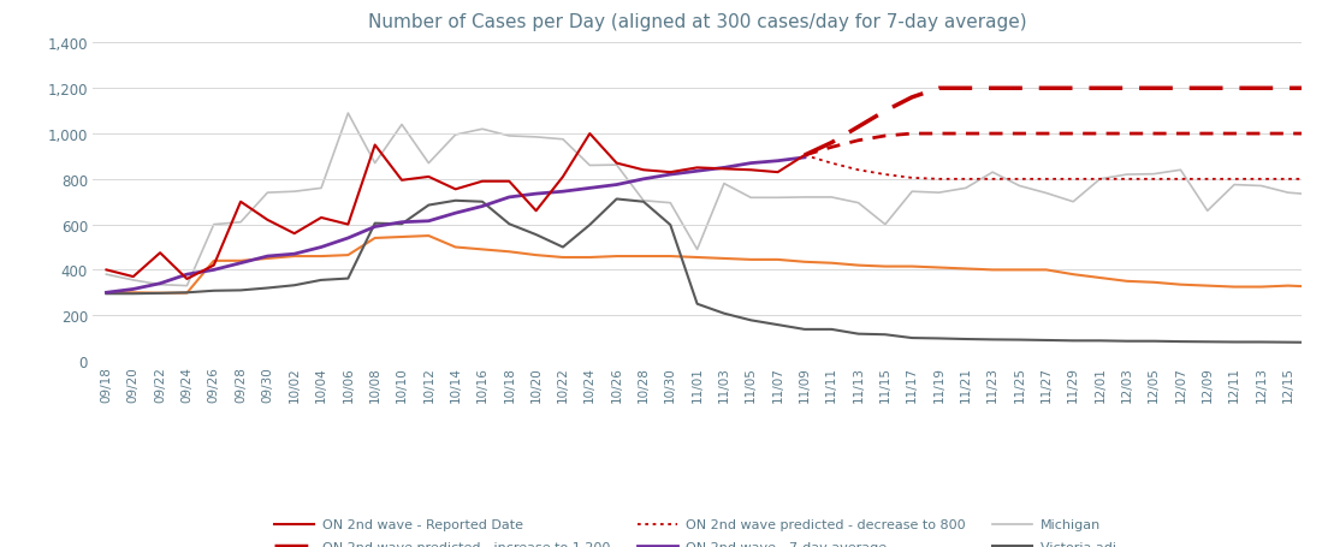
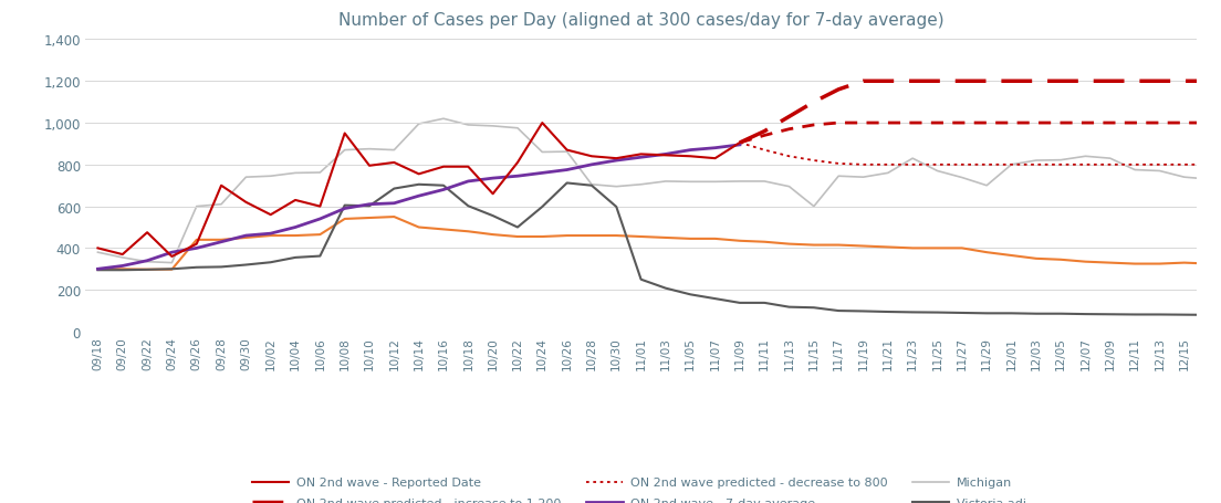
Michigan/10/06: 1,090 -> 760
Michigan/10/10: 1,040 -> 880
Michigan/11/01: 490 -> 700
Michigan/11/03: 780 -> 720
Michigan/12/09: 660 -> 830
